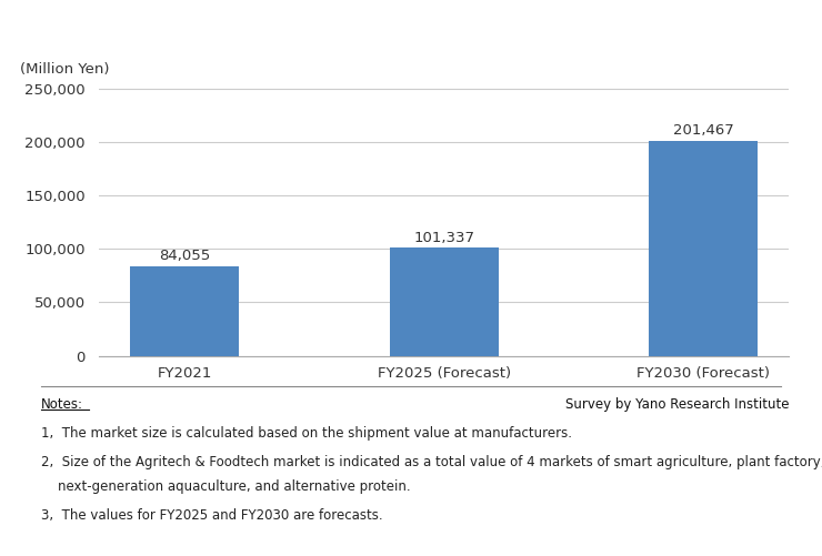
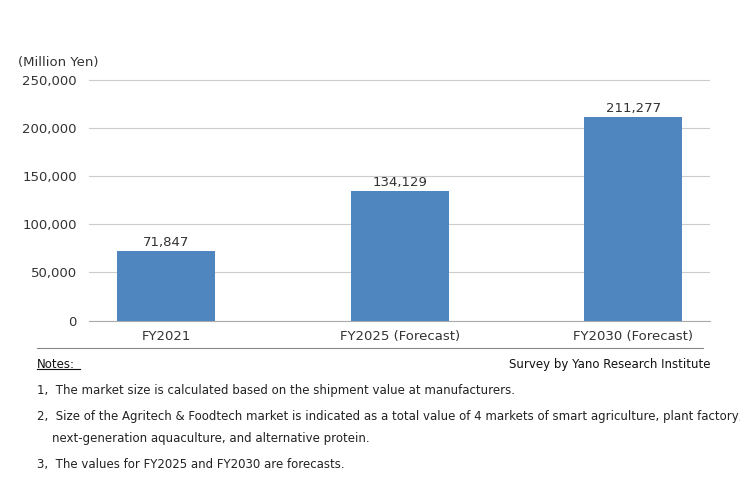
FY2021: 84,055 -> 71,847
FY2025 (Forecast): 101,337 -> 134,129
FY2030 (Forecast): 201,467 -> 211,277
